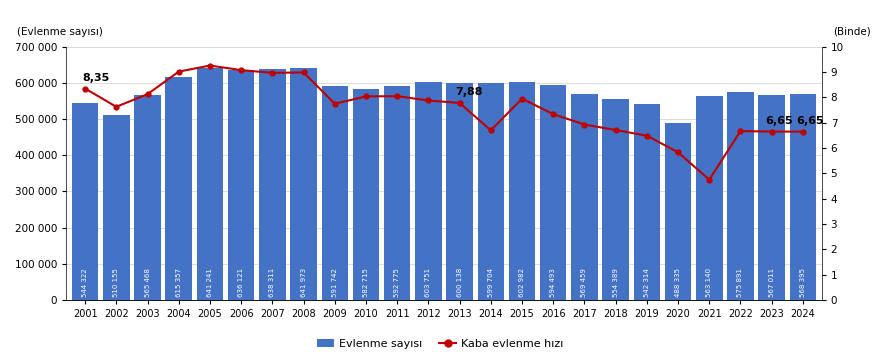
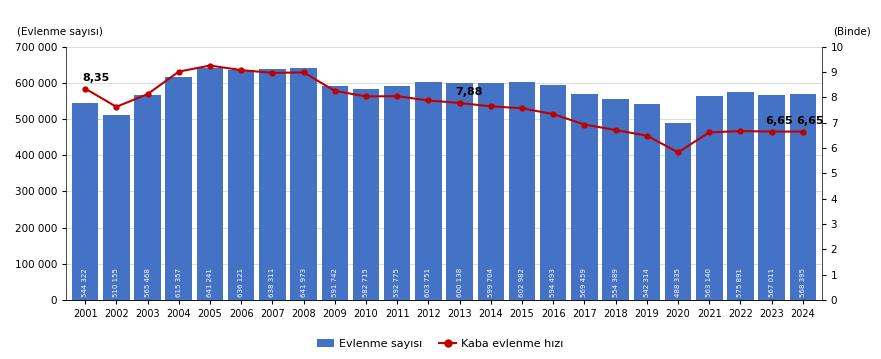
Kaba evlenme hızı/2009: 7.75 -> 8.26
Kaba evlenme hızı/2014: 6.70 -> 7.65
Kaba evlenme hızı/2015: 7.95 -> 7.57
Kaba evlenme hızı/2021: 4.75 -> 6.62
